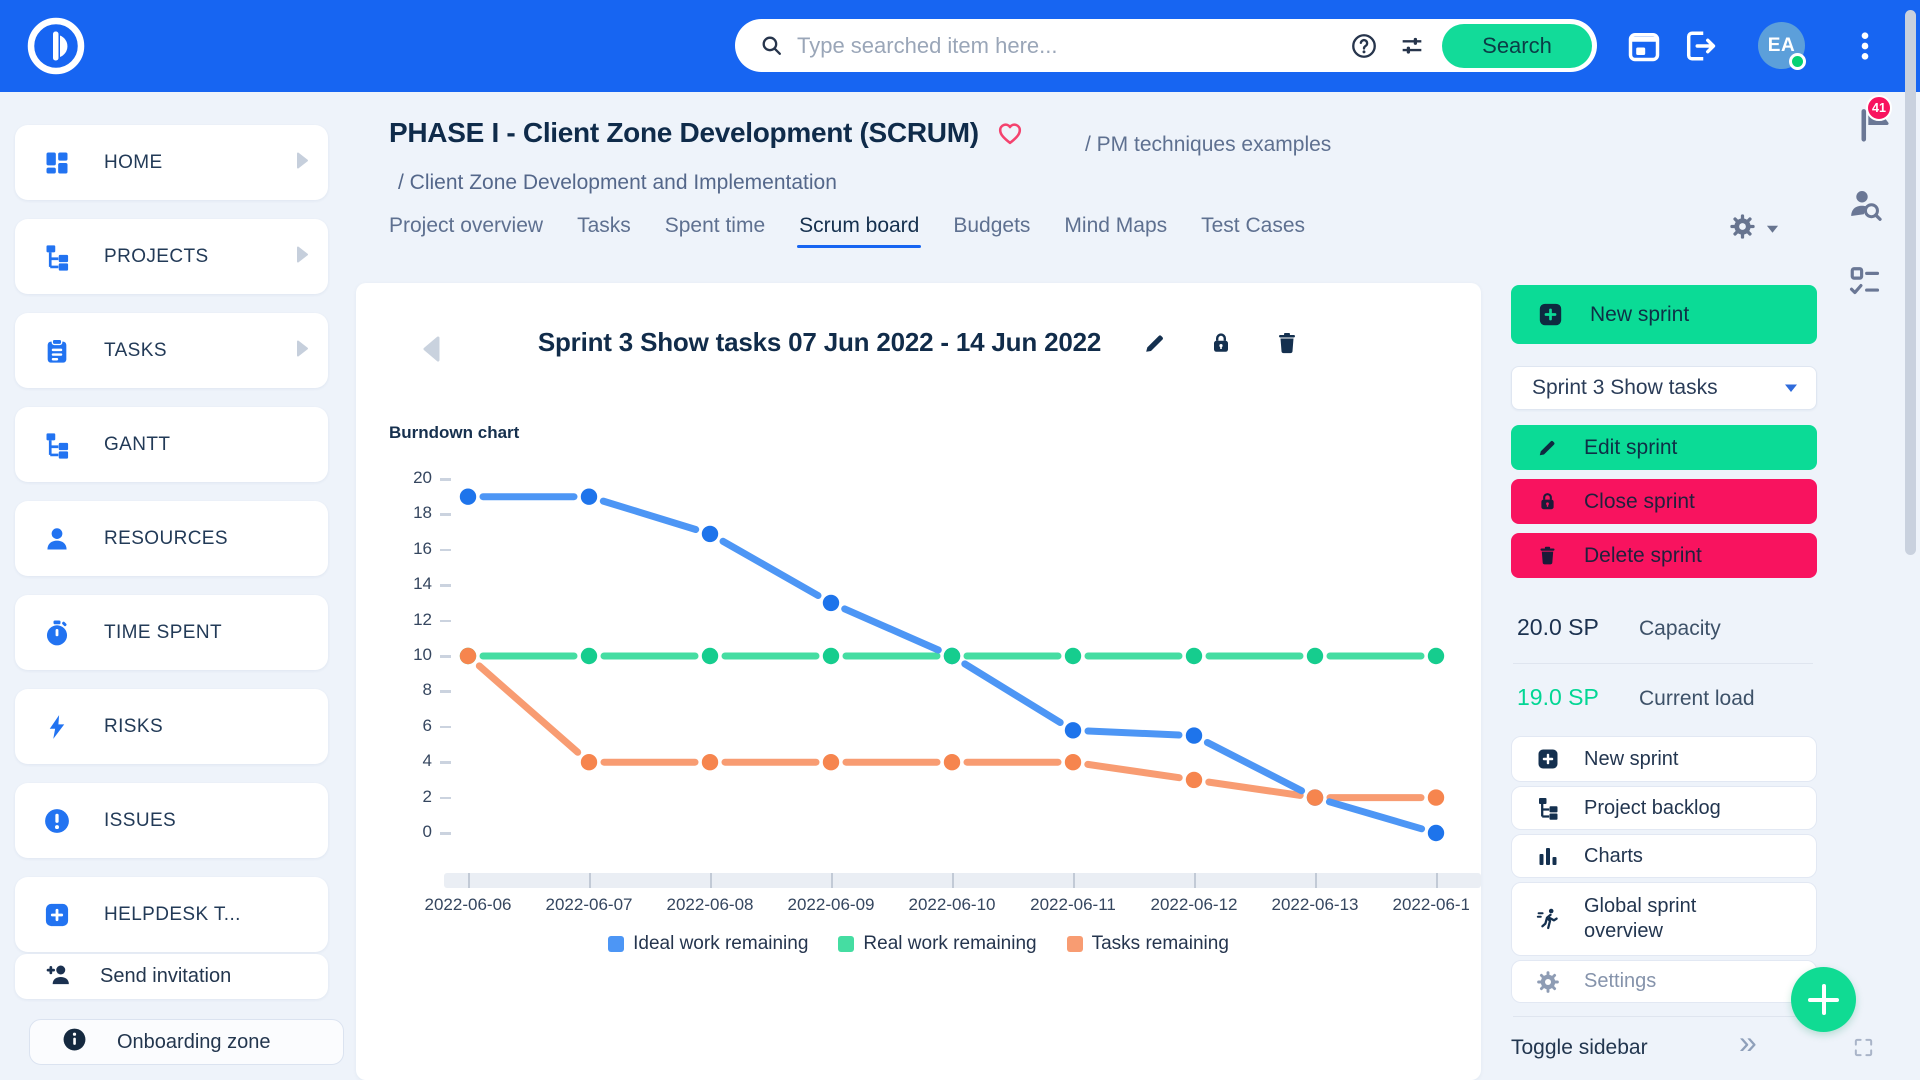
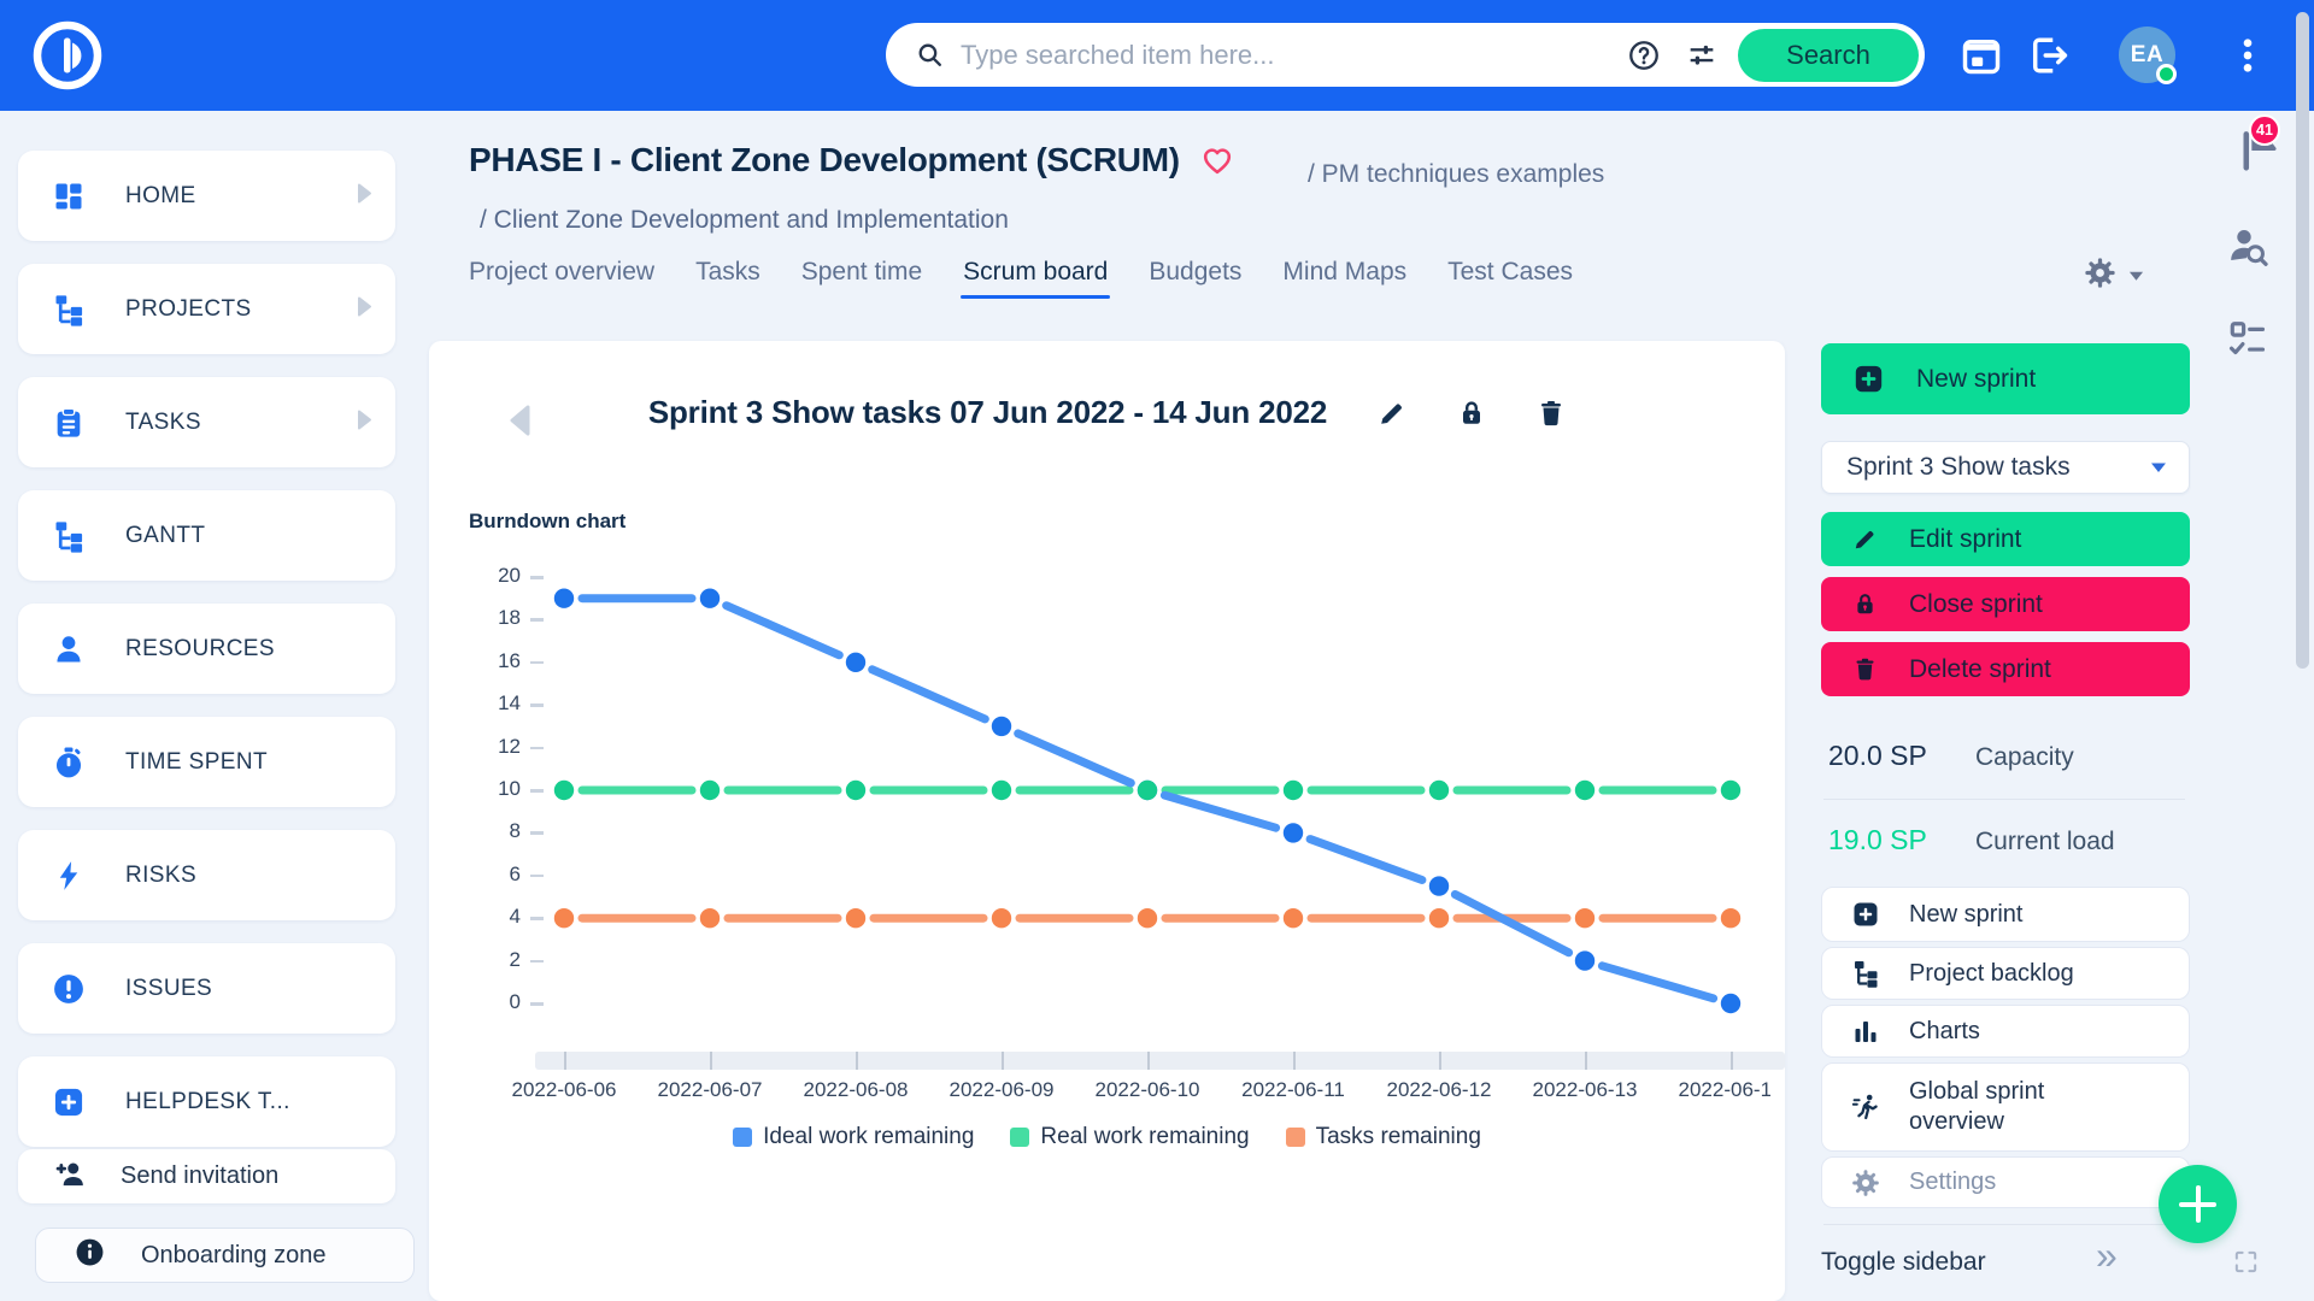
Tasks remaining/2022-06-06: 10 -> 4
Ideal work remaining/2022-06-08: 16.9 -> 16.0
Ideal work remaining/2022-06-11: 5.8 -> 8.0
Tasks remaining/2022-06-12: 3 -> 4
Tasks remaining/2022-06-13: 2 -> 4
Tasks remaining/2022-06-14: 2 -> 4
